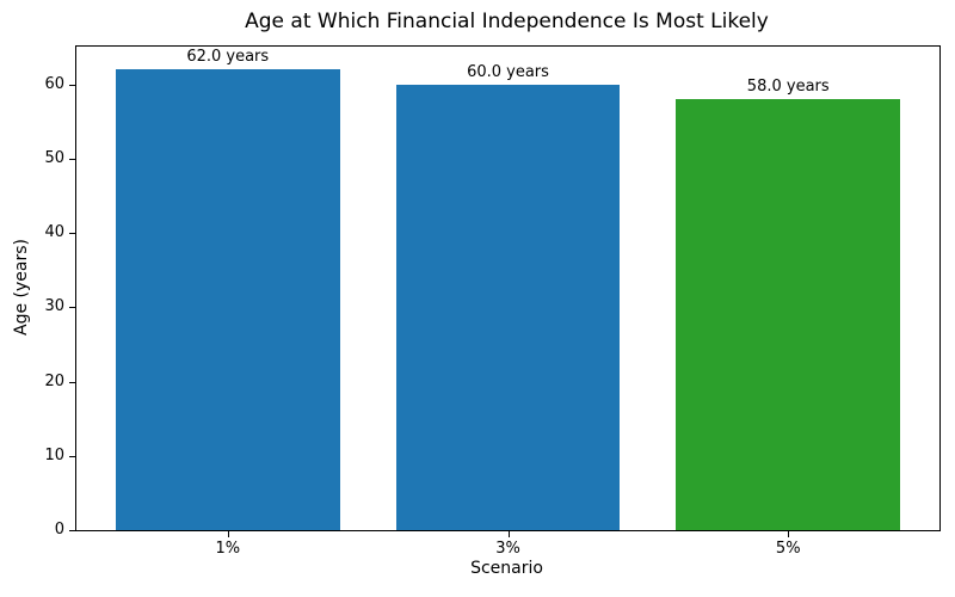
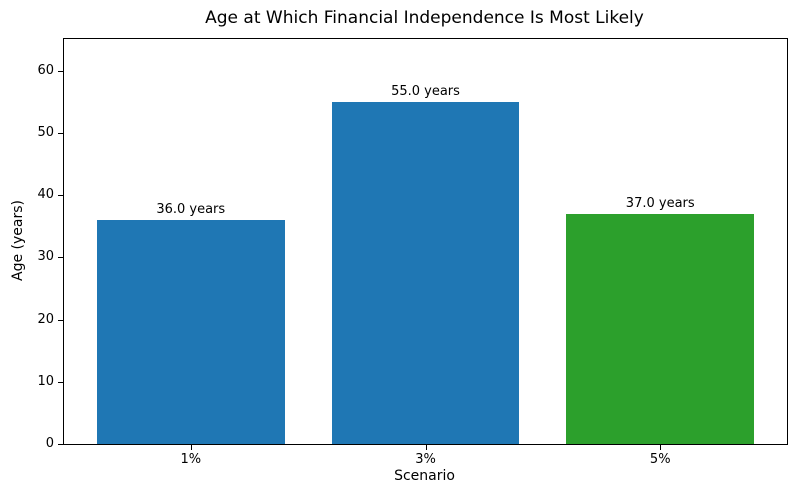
1%: 62.0 -> 36.0
3%: 60.0 -> 55.0
5%: 58.0 -> 37.0
